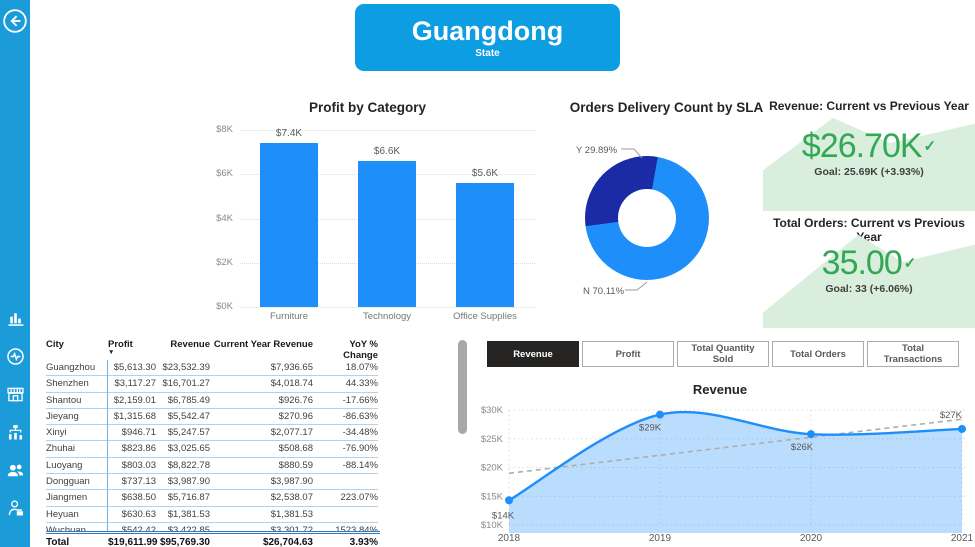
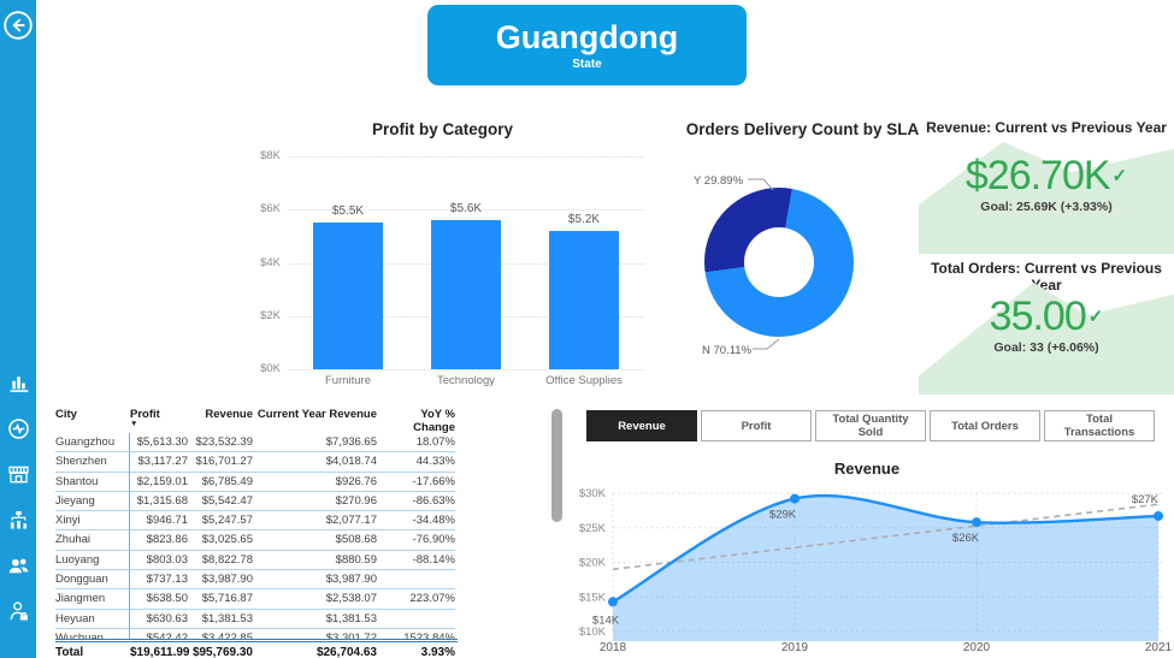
Profit by Category/Furniture: $7.4K -> $5.5K
Profit by Category/Technology: $6.6K -> $5.6K
Profit by Category/Office Supplies: $5.6K -> $5.2K
